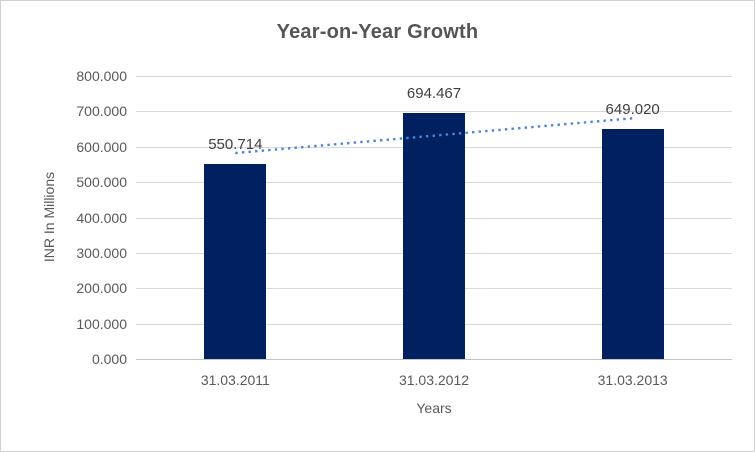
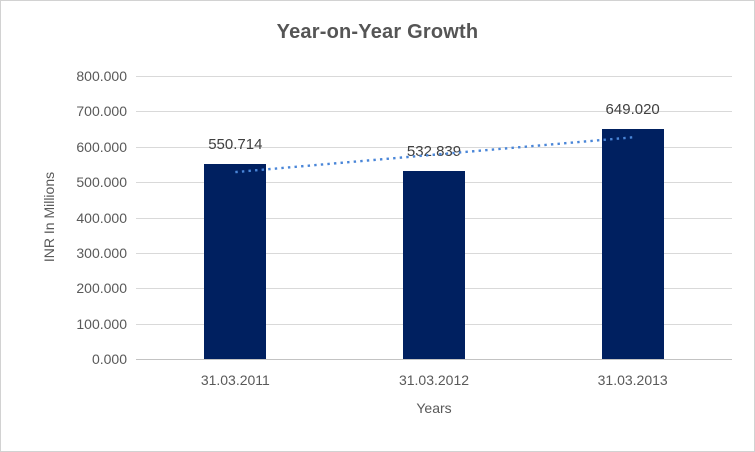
31.03.2012: 694.467 -> 532.839
